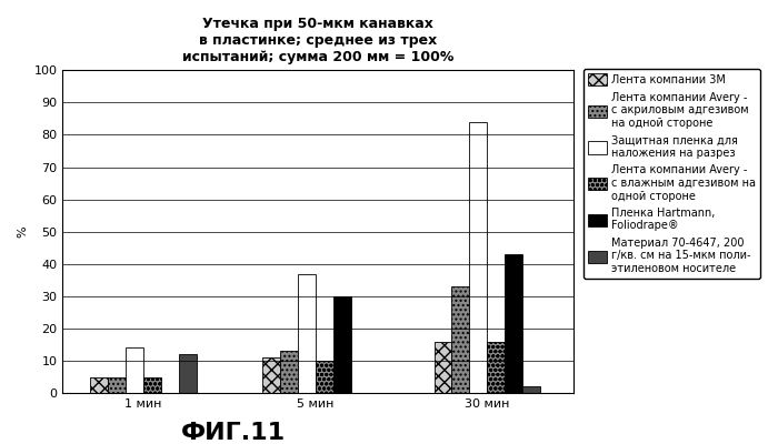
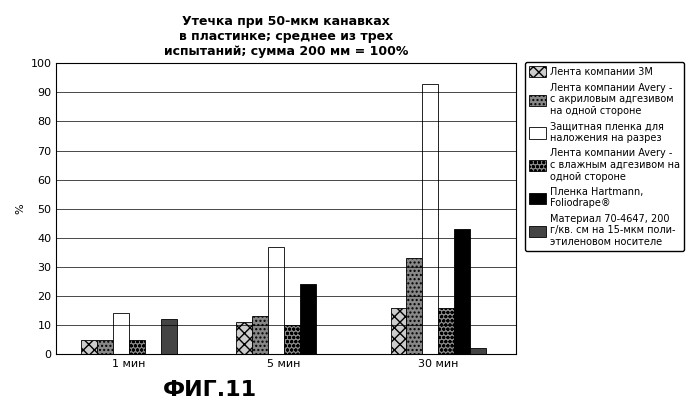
Пленка Hartmann, Foliodrape®/5 мин: 30 -> 24
Защитная пленка для наложения на разрез/30 мин: 84 -> 93
